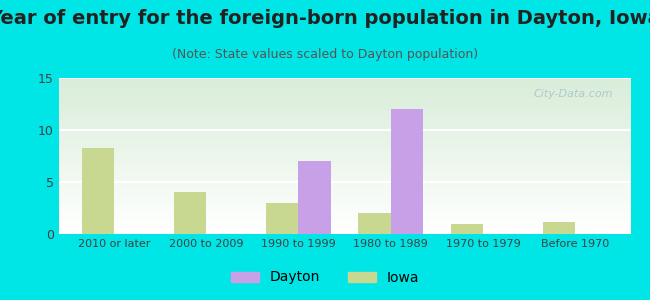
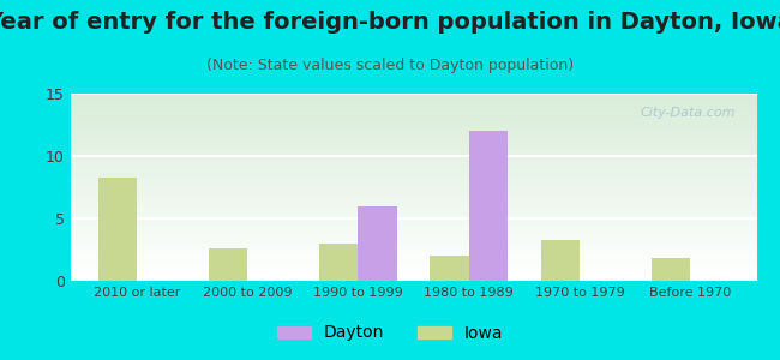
Iowa/2000 to 2009: 4.0 -> 2.6
Dayton/1990 to 1999: 7 -> 6
Iowa/1970 to 1979: 1.0 -> 3.3
Iowa/Before 1970: 1.2 -> 1.8
